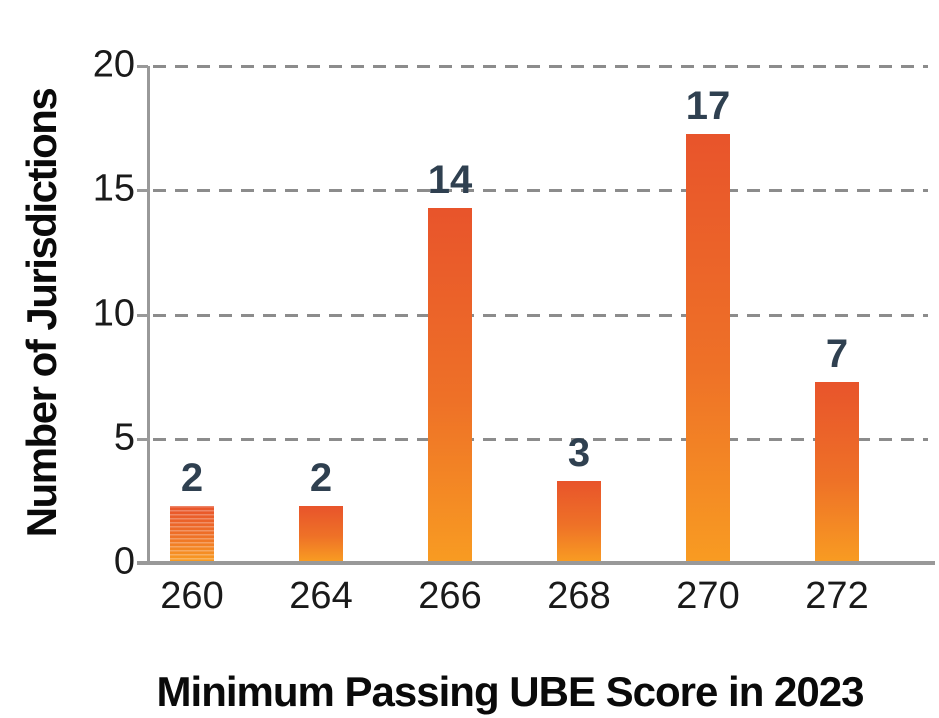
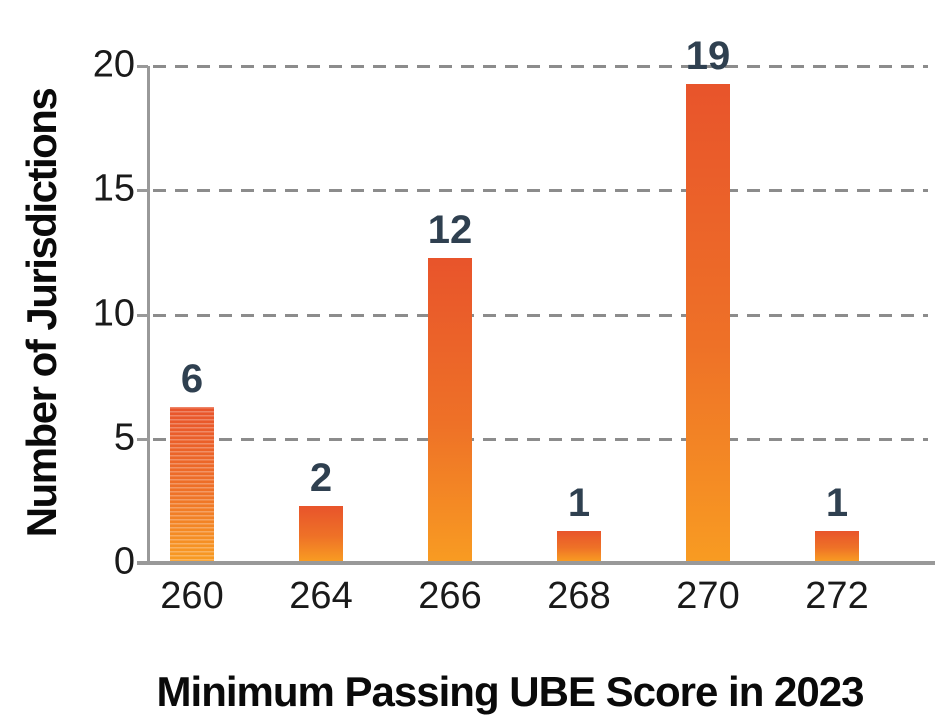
260: 2 -> 6
266: 14 -> 12
268: 3 -> 1
270: 17 -> 19
272: 7 -> 1
